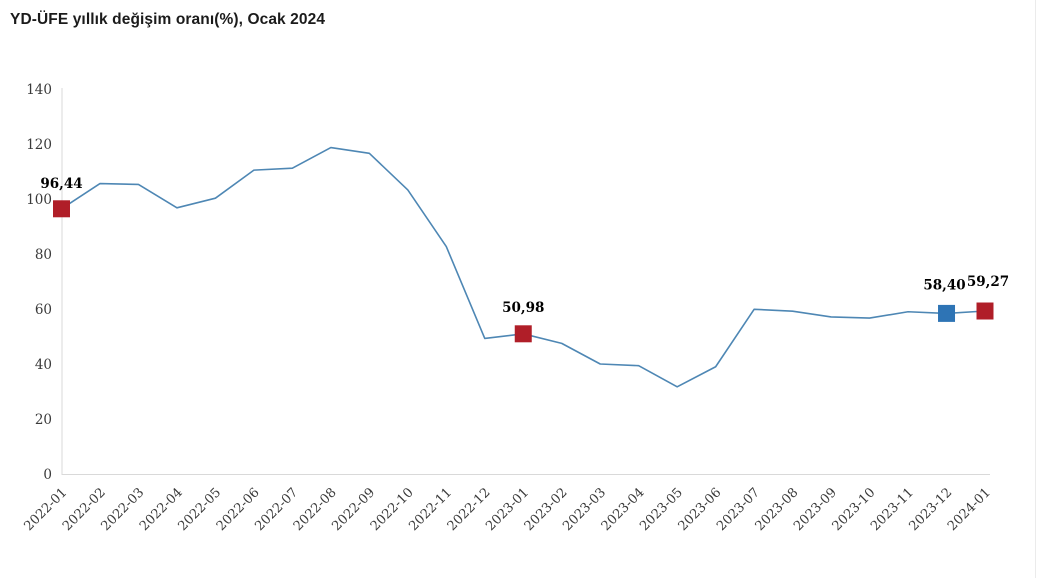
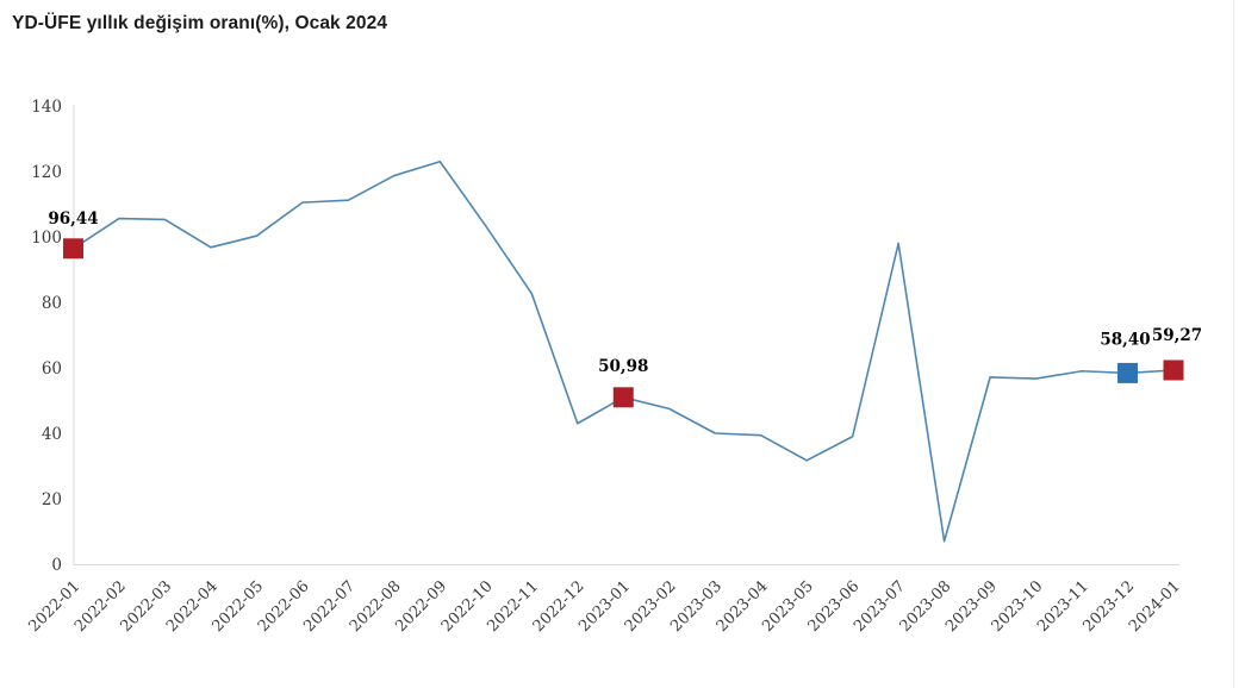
2022-09: 117 -> 123
2022-12: 49 -> 43
2023-07: 60 -> 98
2023-08: 59 -> 7
